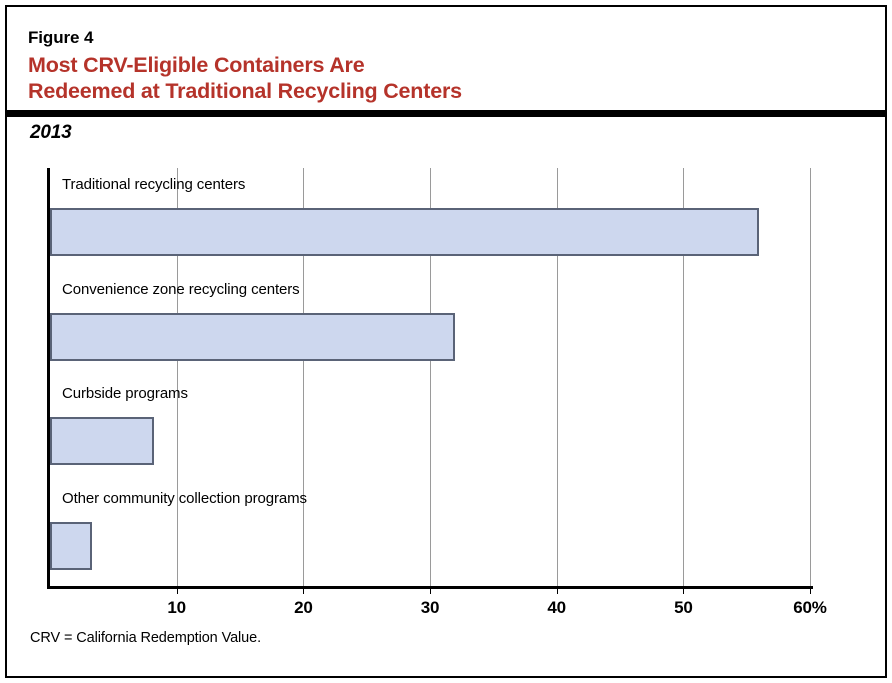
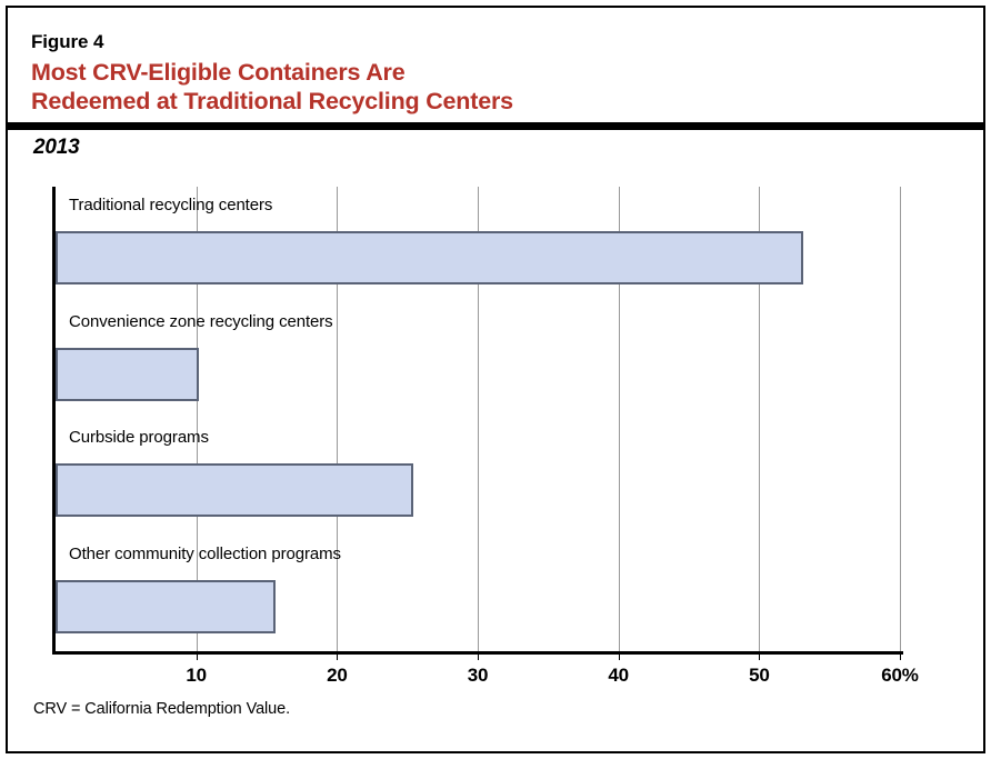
Traditional recycling centers: 56.0% -> 53.1%
Convenience zone recycling centers: 32.0% -> 10.2%
Curbside programs: 8.2% -> 25.4%
Other community collection programs: 3.3% -> 15.6%
